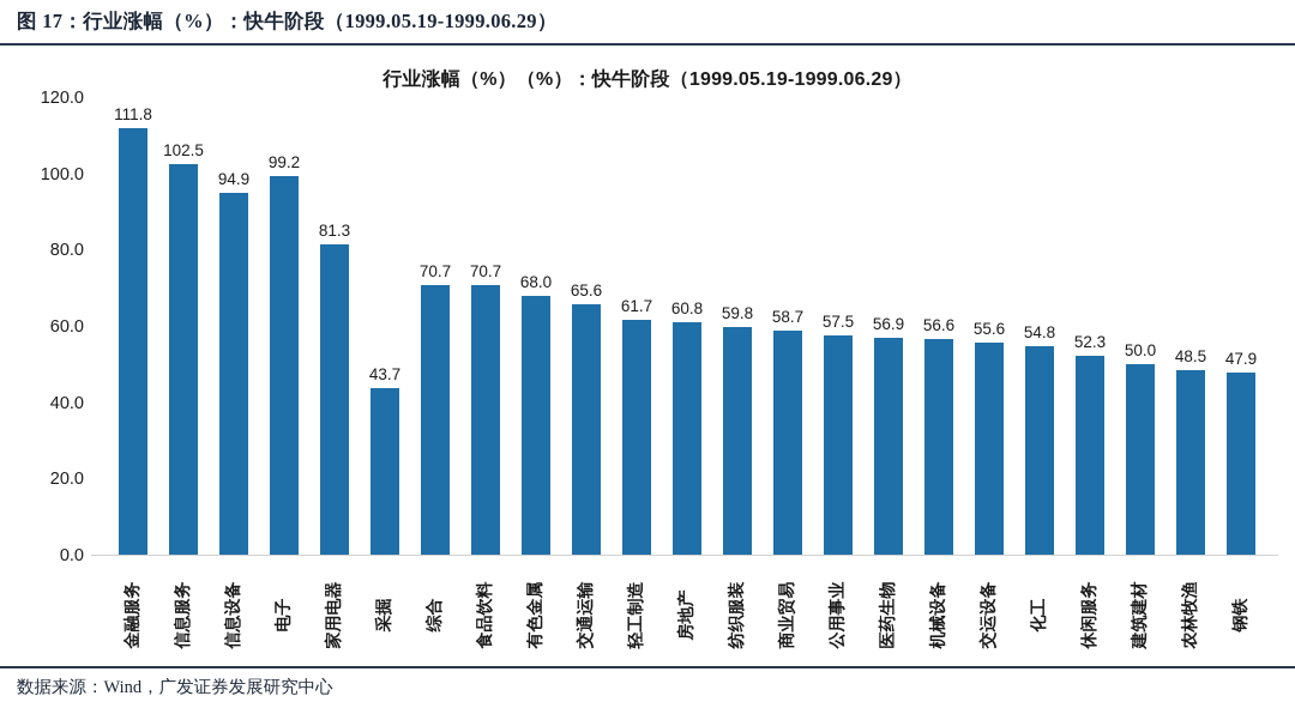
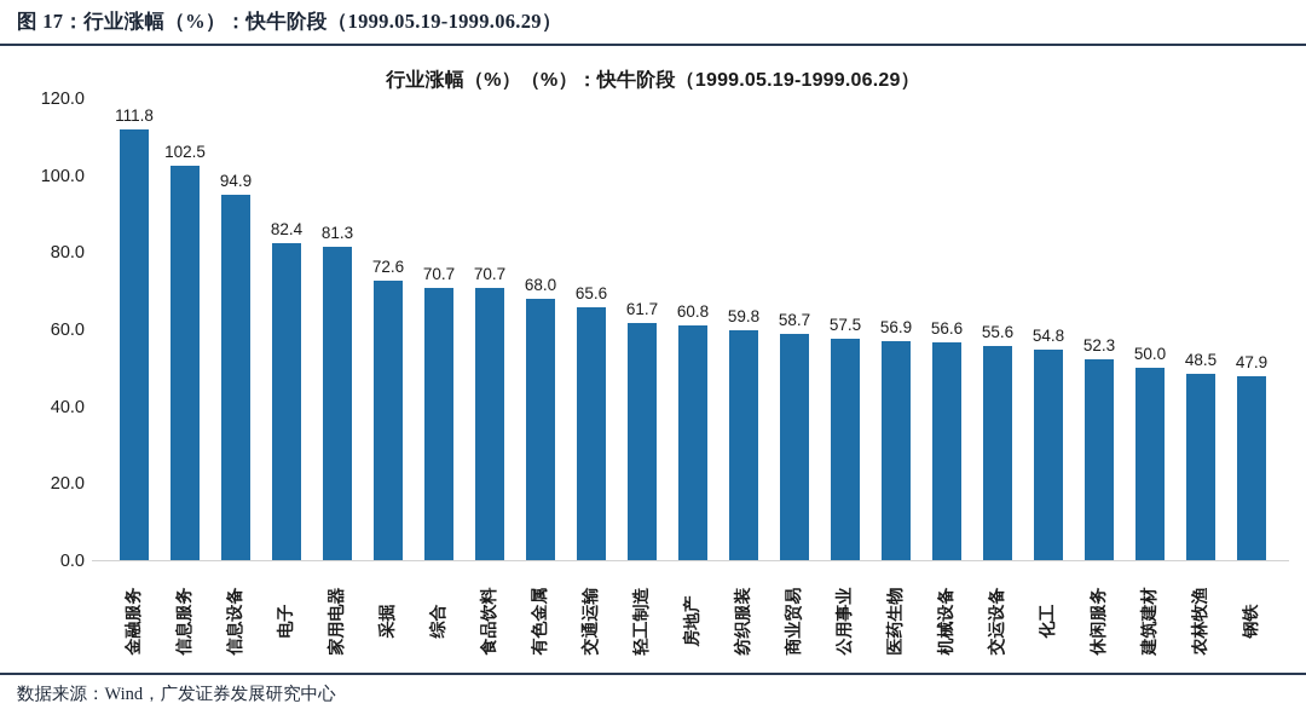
电子: 99.2 -> 82.4
采掘: 43.7 -> 72.6
